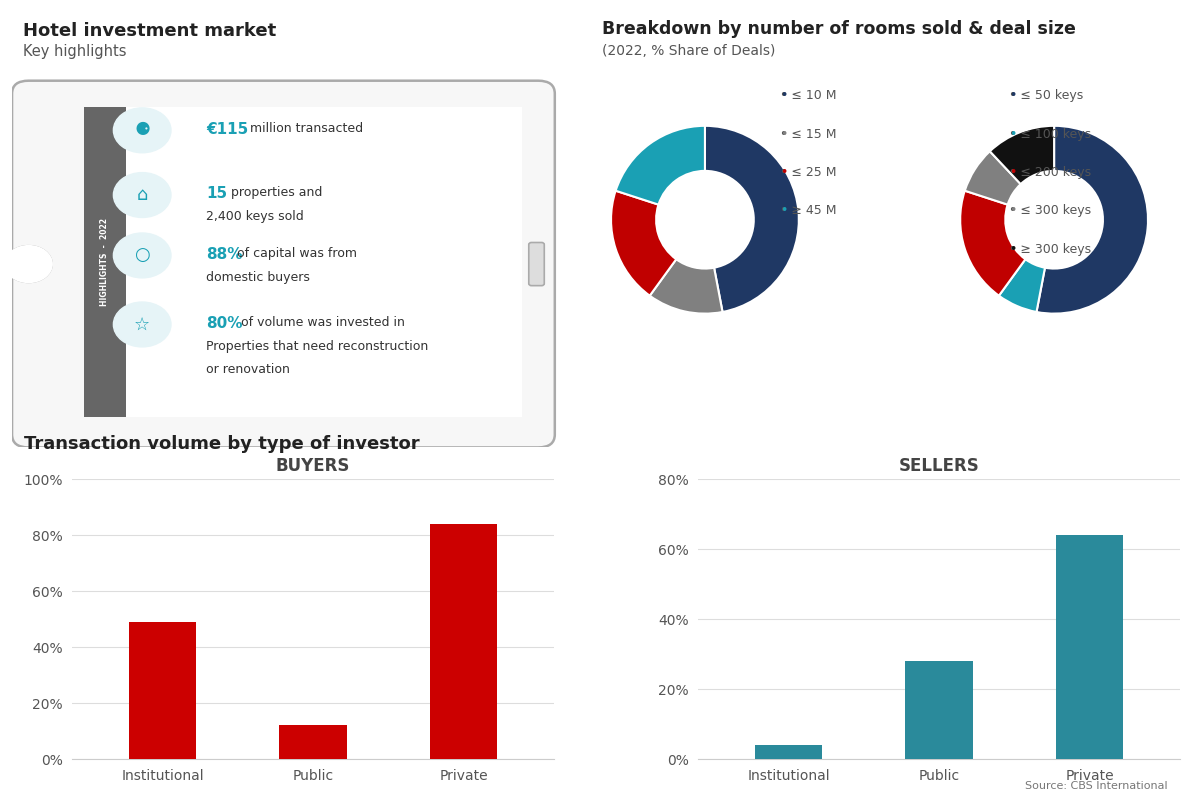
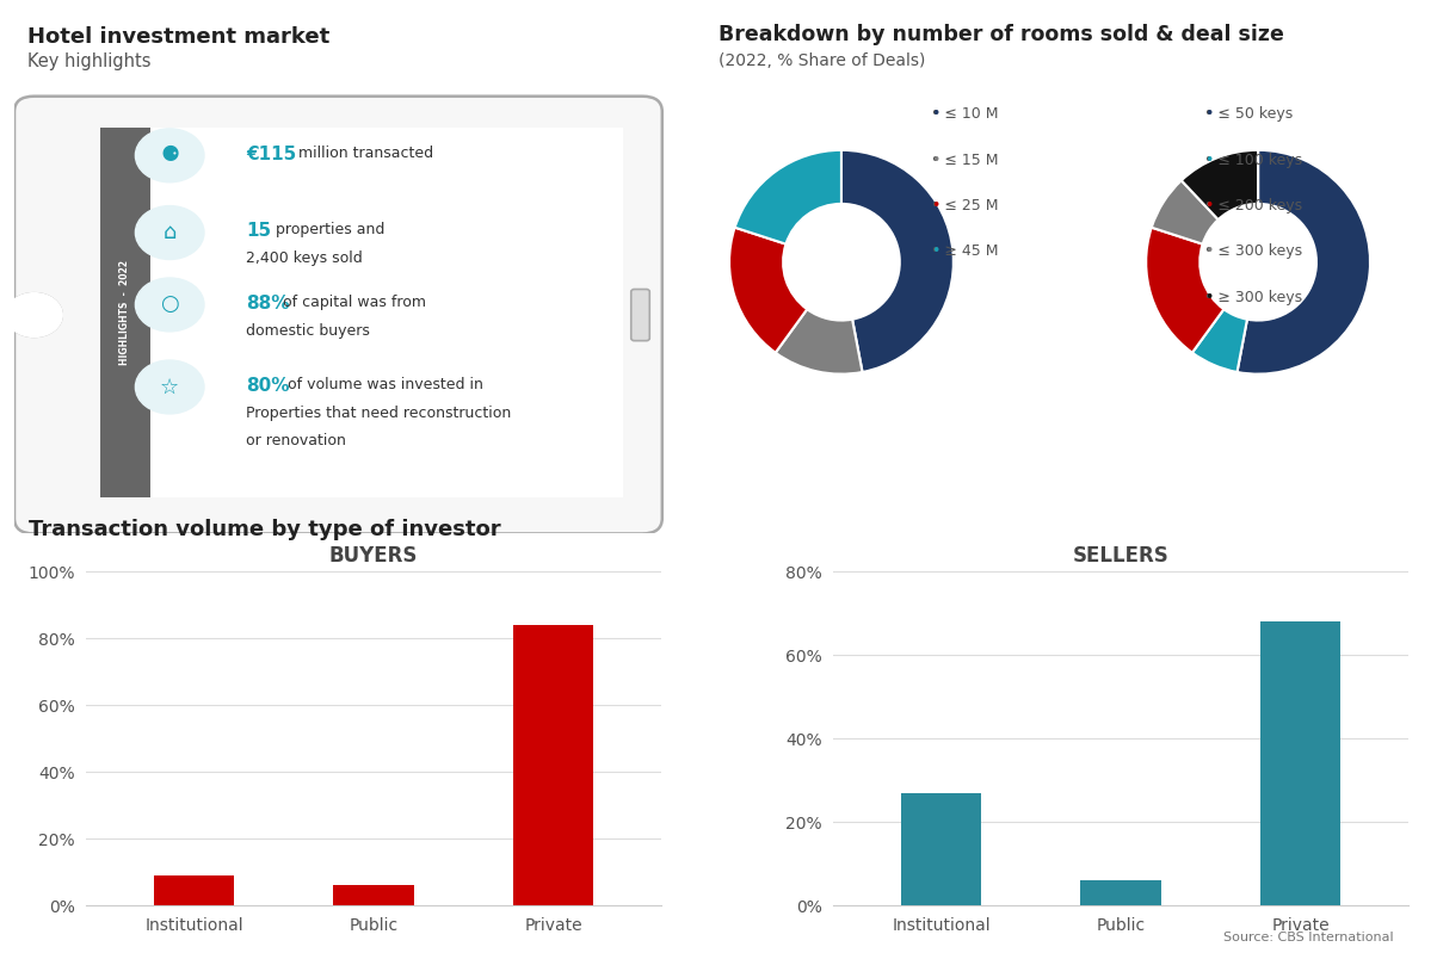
BUYERS/Institutional: 49% -> 9%
BUYERS/Public: 12% -> 6%
SELLERS/Institutional: 4% -> 27%
SELLERS/Public: 28% -> 6%
SELLERS/Private: 64% -> 68%
